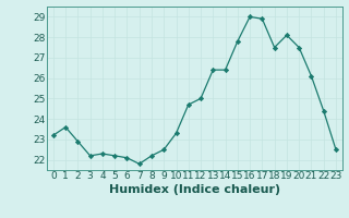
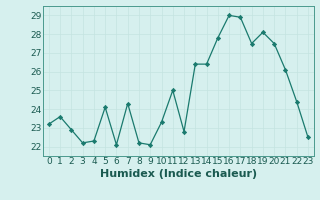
5: 22.2 -> 24.1
7: 21.8 -> 24.3
9: 22.5 -> 22.1
11: 24.7 -> 25.0
12: 25.0 -> 22.8
